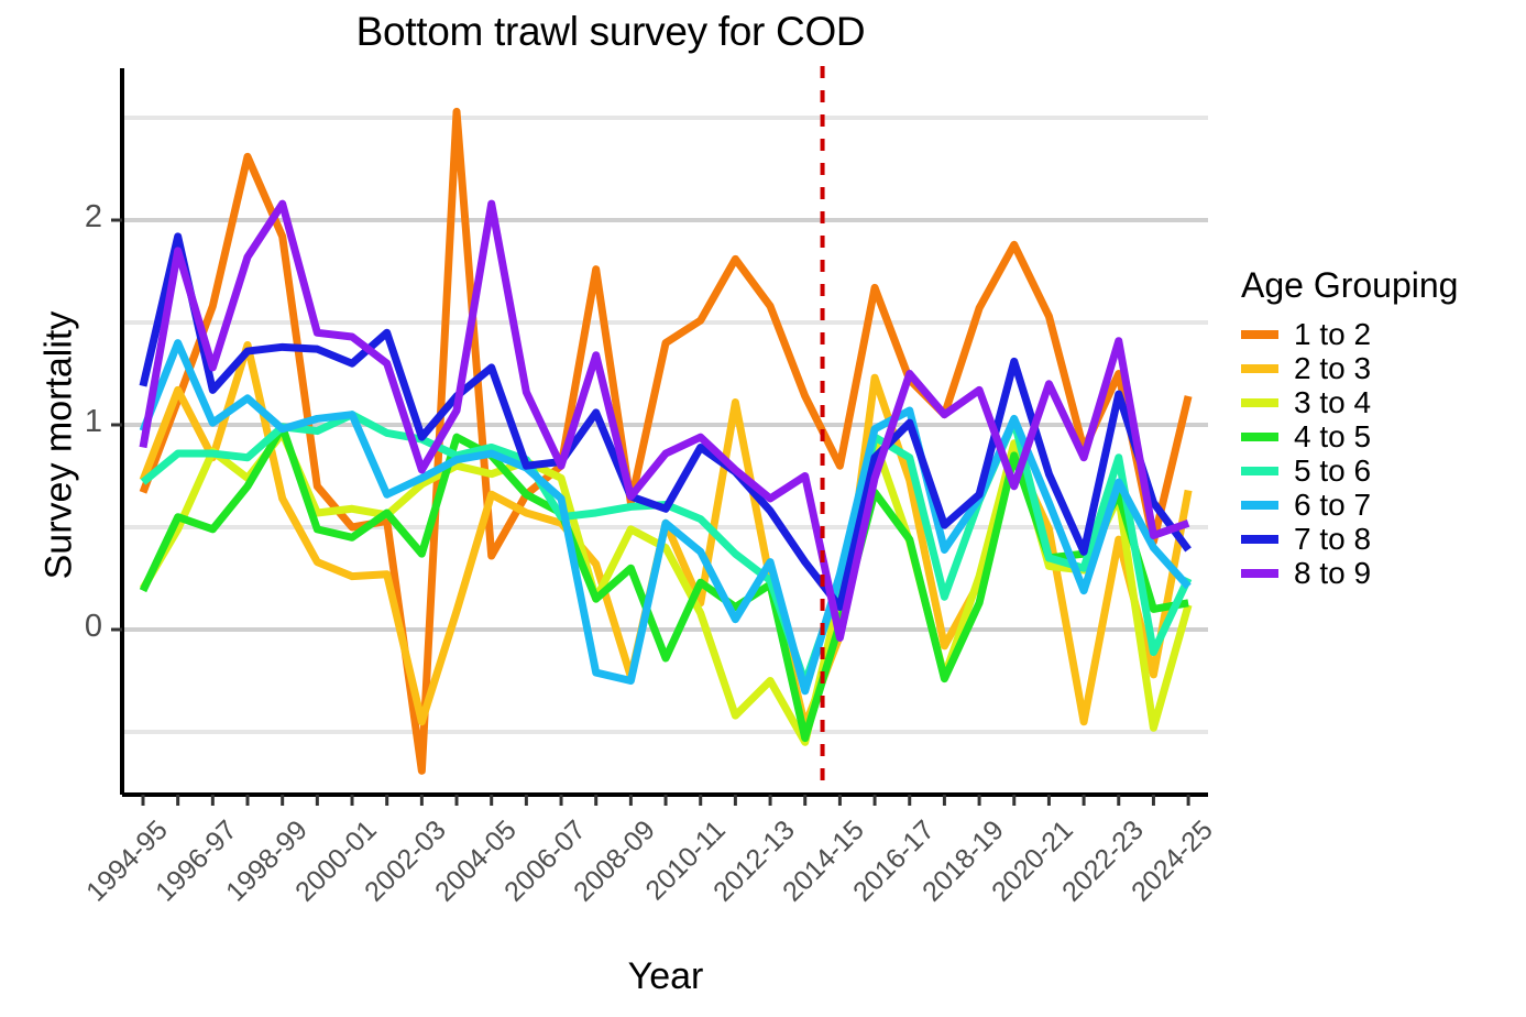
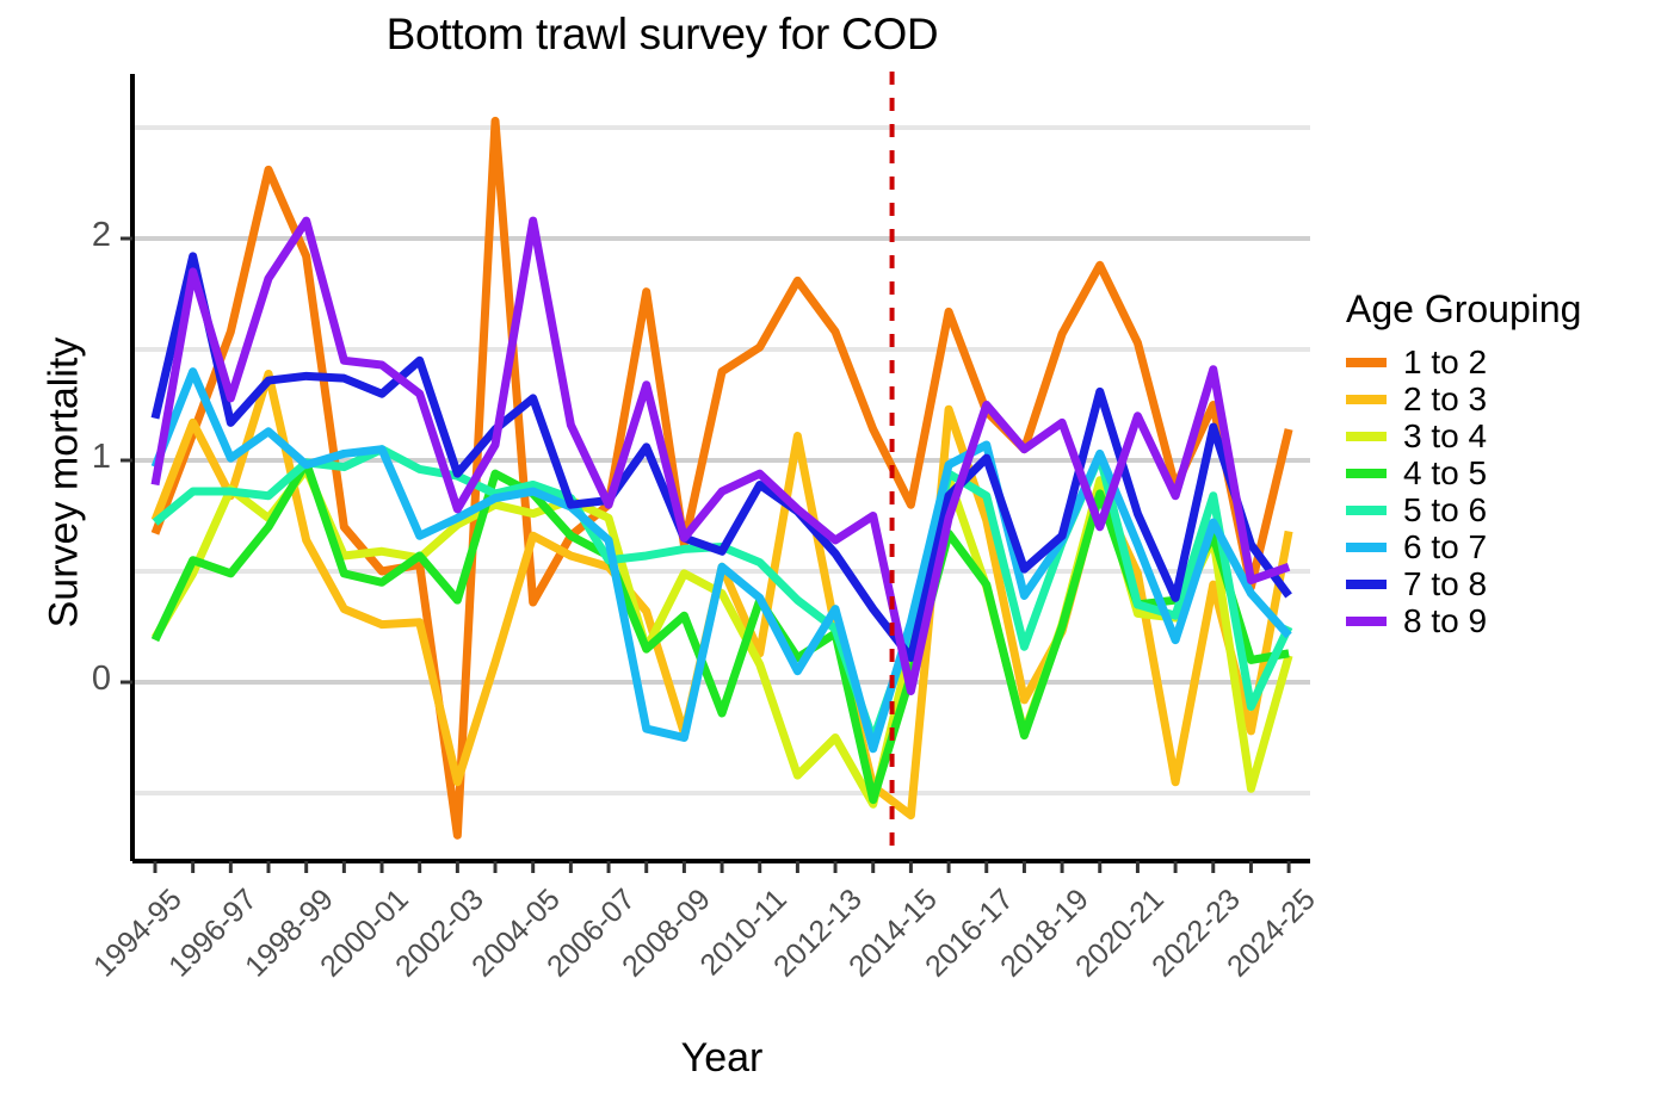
4 to 5/2010-11: 0.23 -> 0.37
2 to 3/2014-15: -0.03 -> -0.60
4 to 5/2018-19: 0.13 -> 0.25
